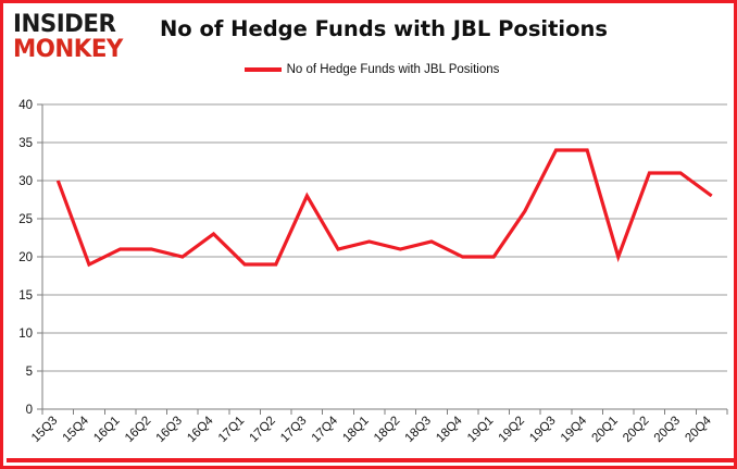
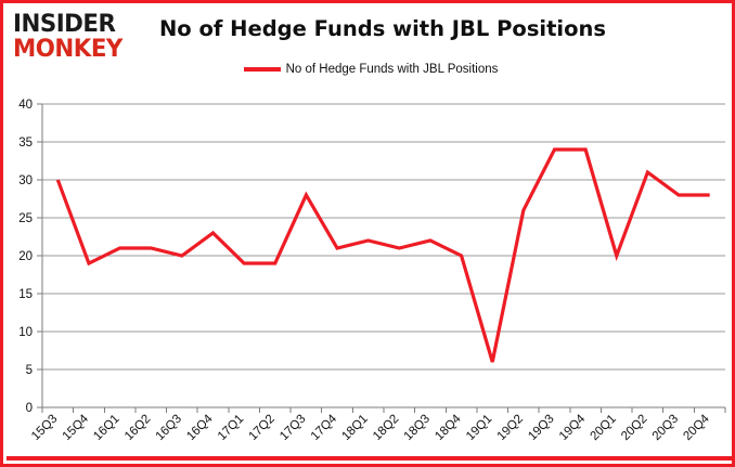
19Q1: 20 -> 6
20Q3: 31 -> 28
